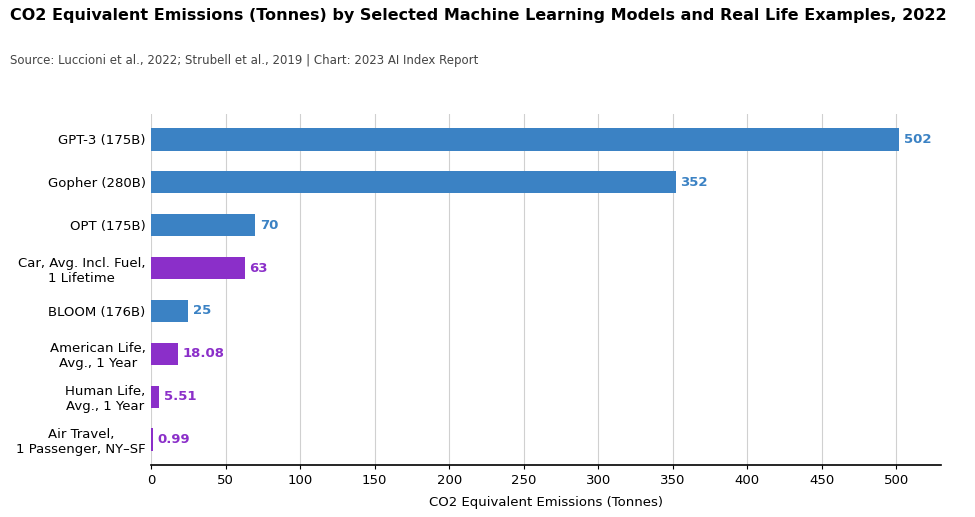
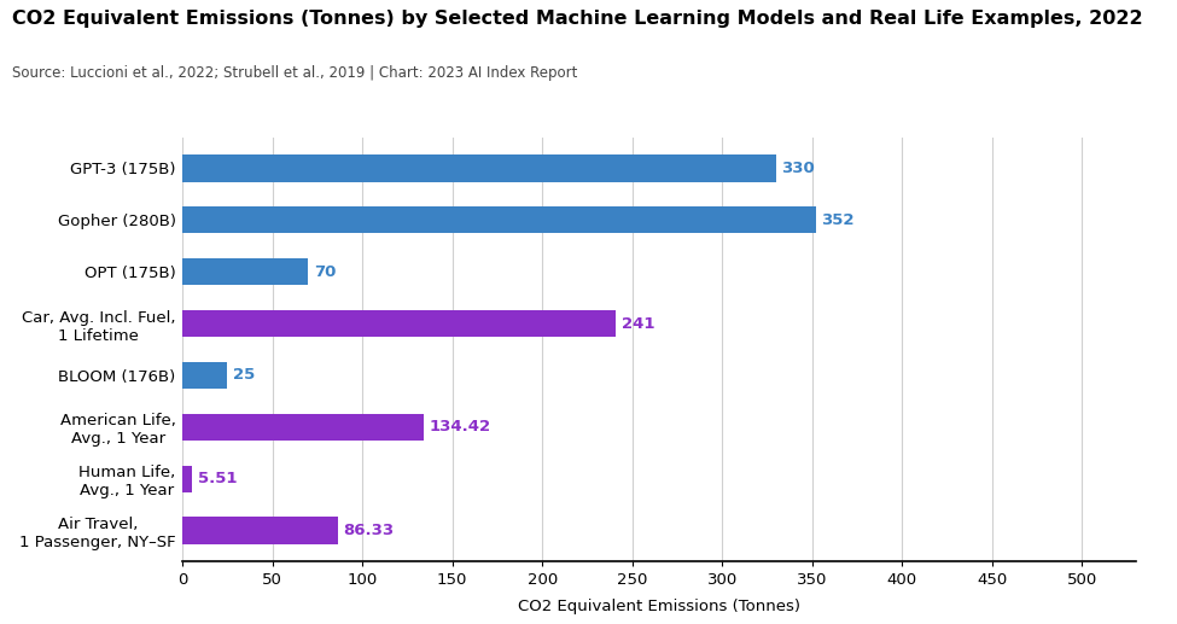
GPT-3 (175B): 502 -> 330
Car, Avg. Incl. Fuel, 1 Lifetime: 63 -> 241
American Life, Avg., 1 Year: 18.08 -> 134.42
Air Travel, 1 Passenger, NY–SF: 0.99 -> 86.33
